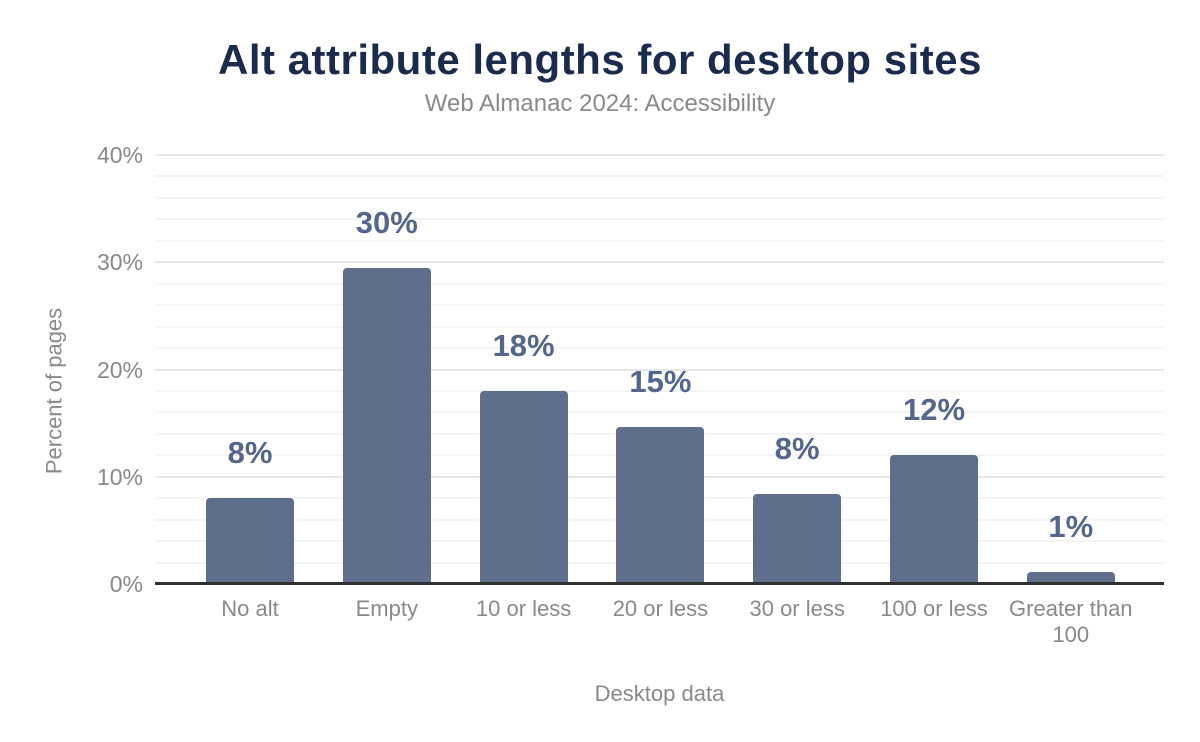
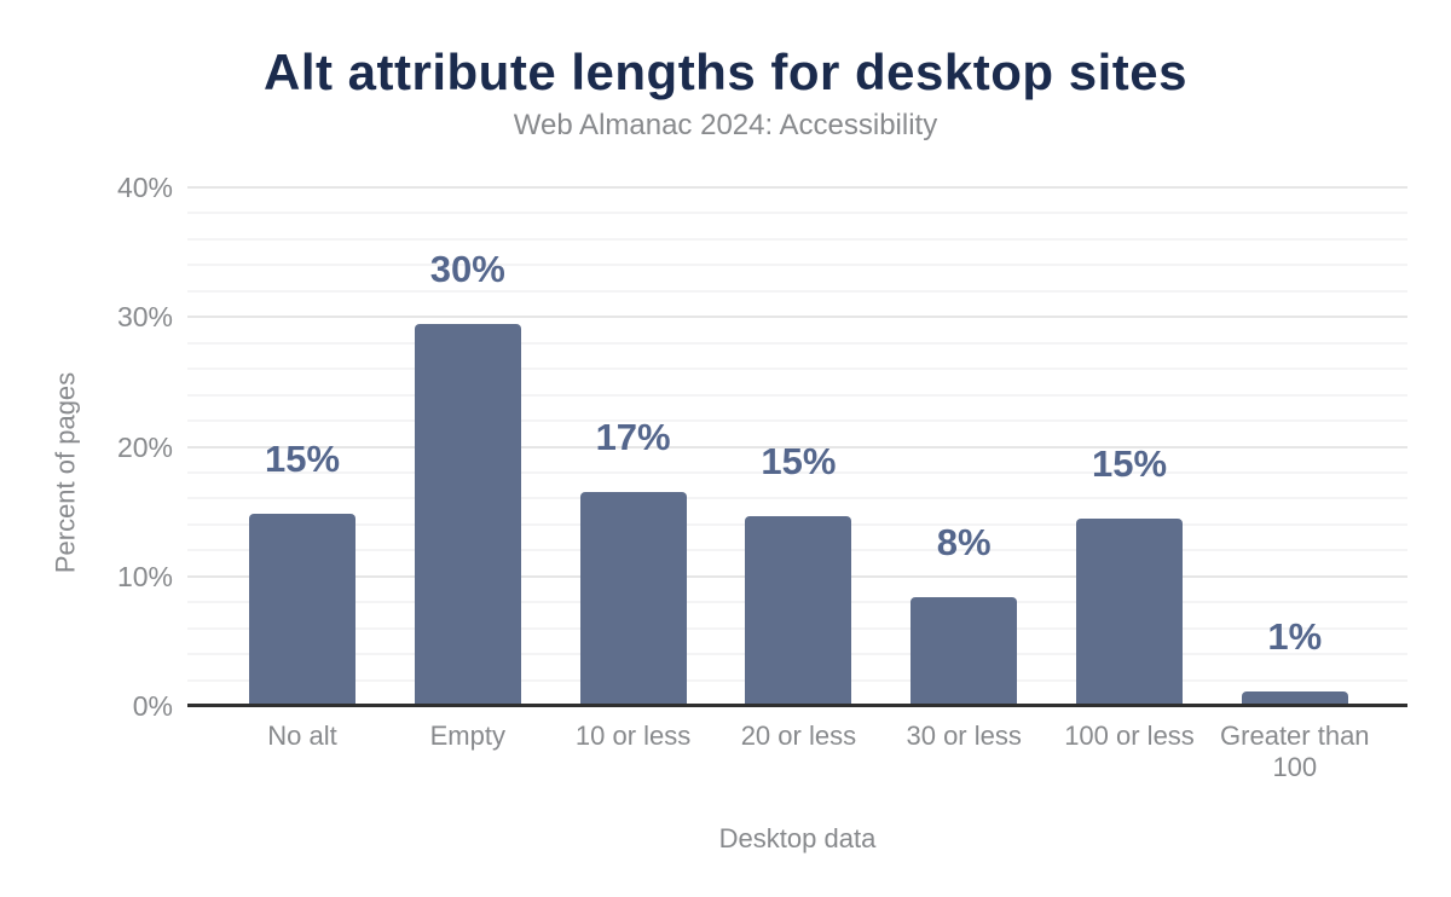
No alt: 8% -> 15%
10 or less: 18% -> 17%
100 or less: 12% -> 15%
